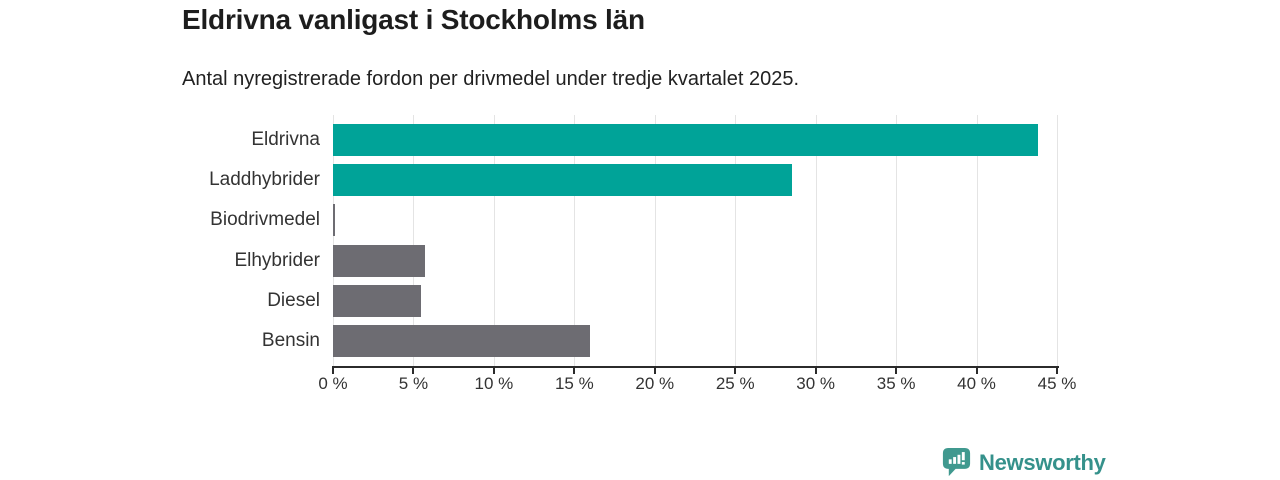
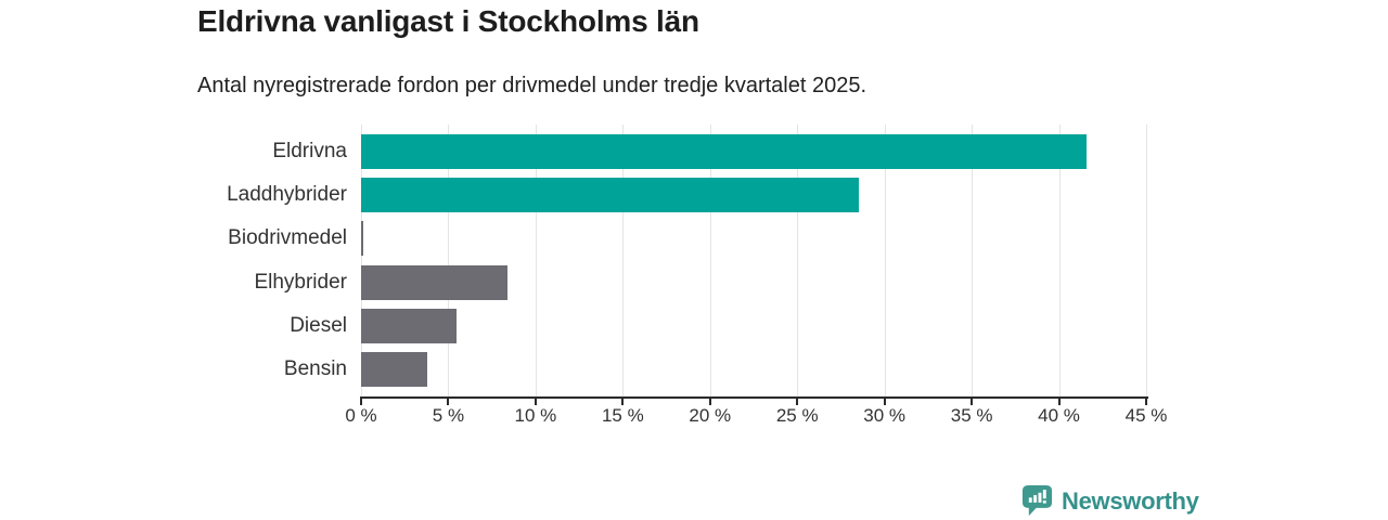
Eldrivna: 43.8% -> 41.6%
Elhybrider: 5.7% -> 8.4%
Bensin: 16.0% -> 3.8%
